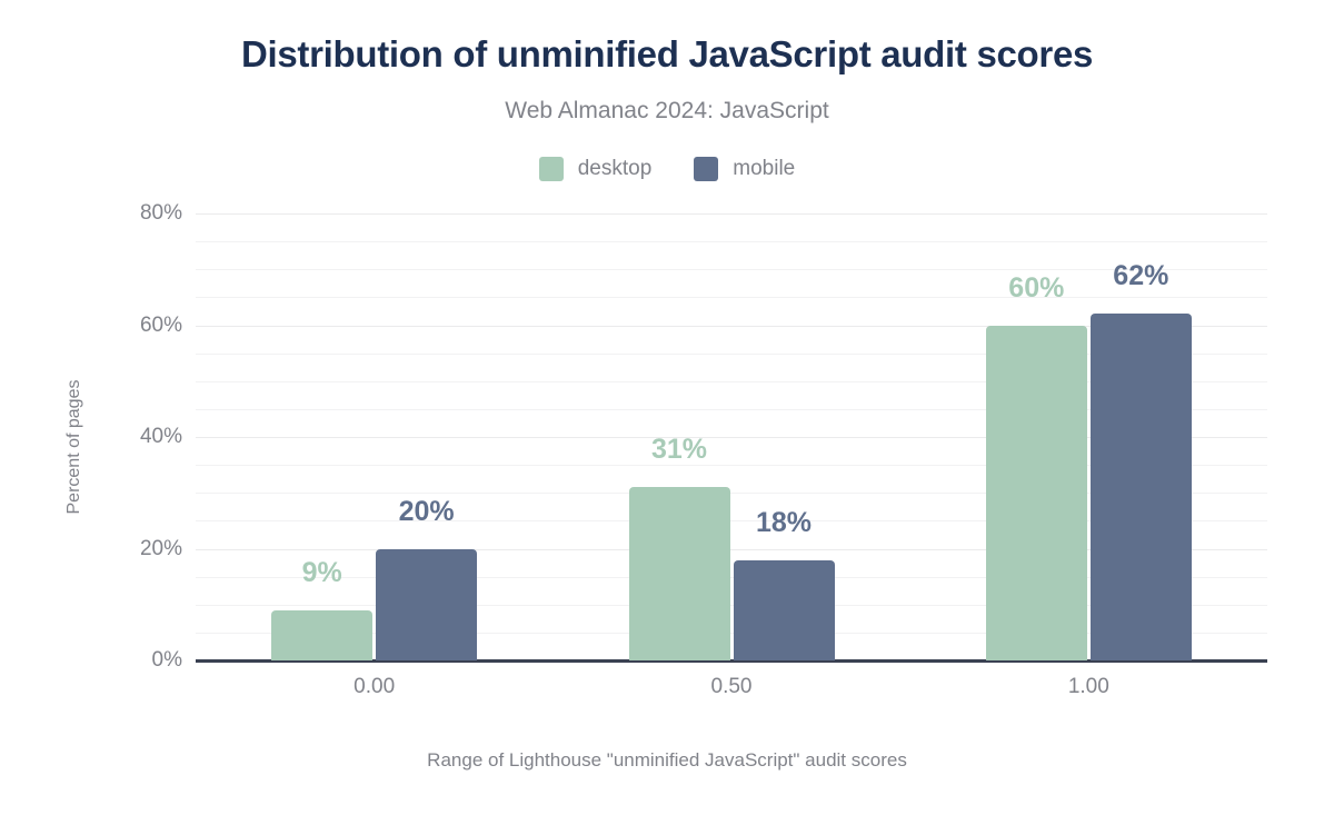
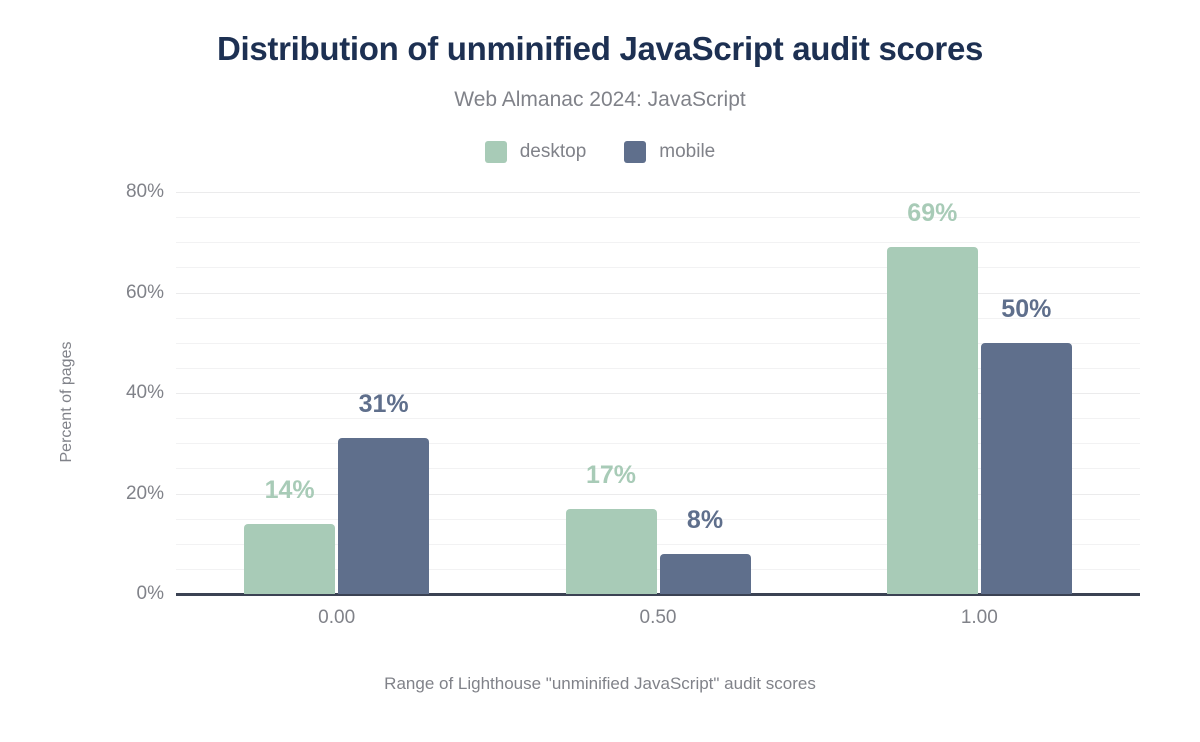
desktop/0.00: 9% -> 14%
mobile/0.00: 20% -> 31%
desktop/0.50: 31% -> 17%
mobile/0.50: 18% -> 8%
desktop/1.00: 60% -> 69%
mobile/1.00: 62% -> 50%
